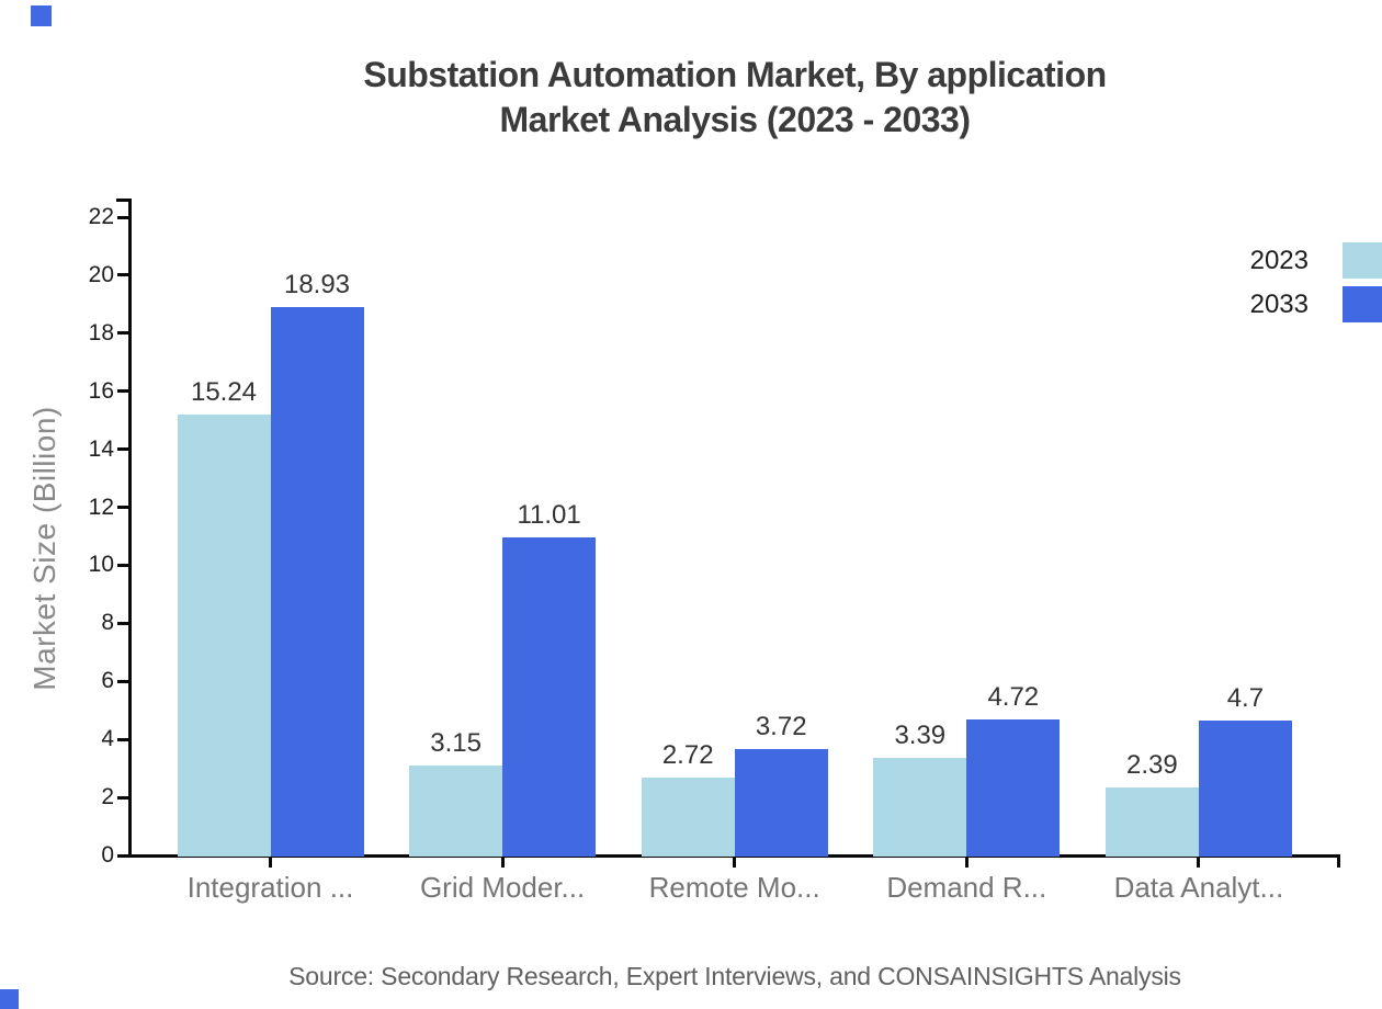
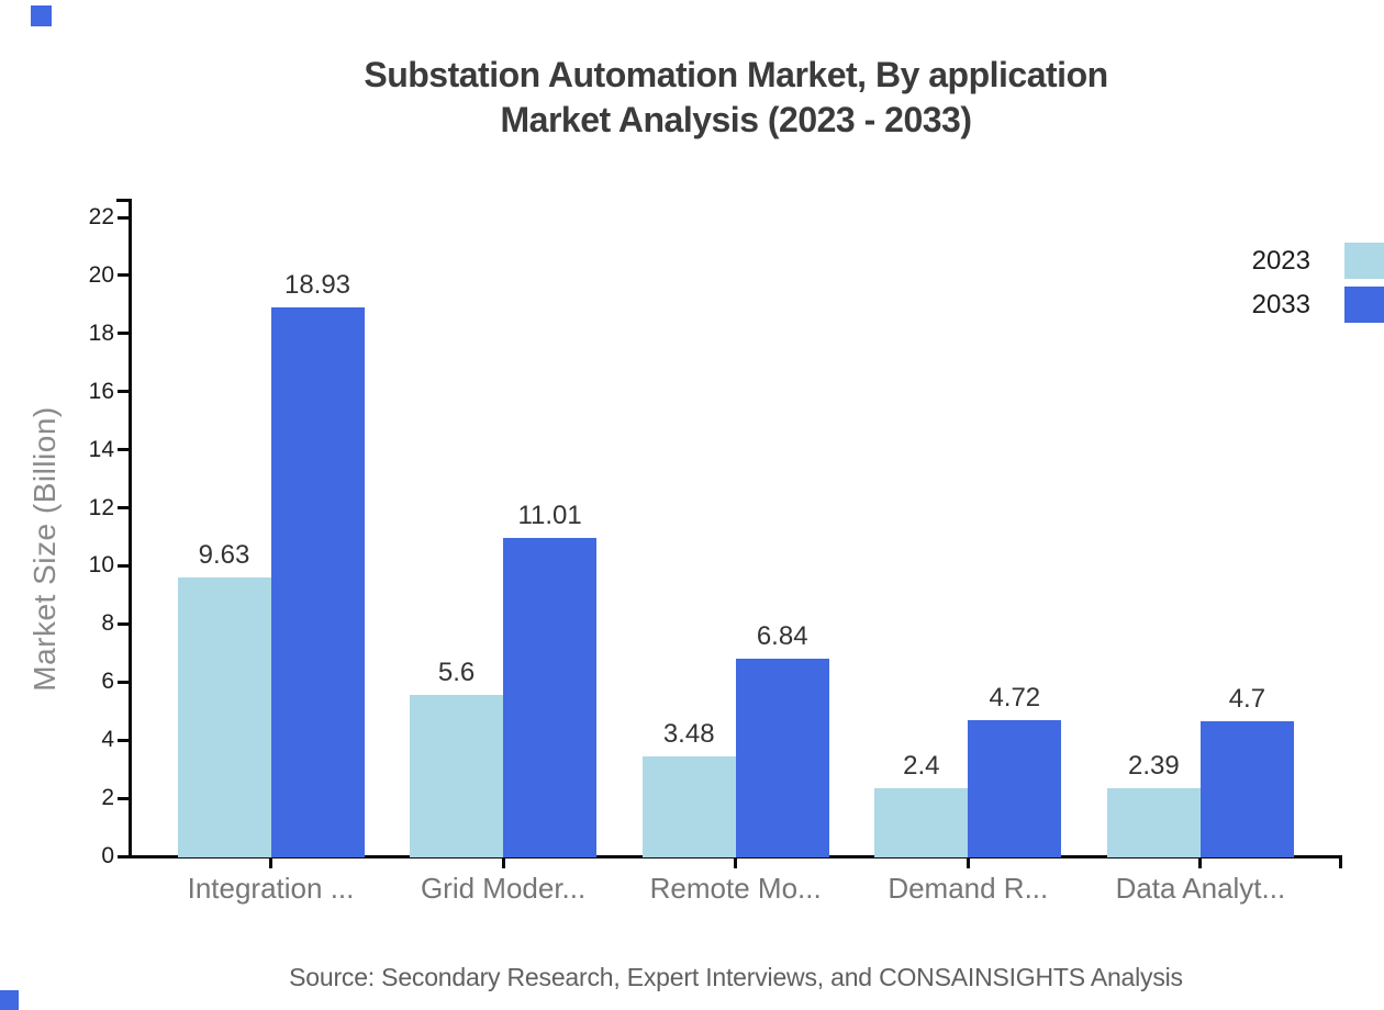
2023/Integration ...: 15.24 -> 9.63
2023/Grid Moder...: 3.15 -> 5.6
2023/Remote Mo...: 2.72 -> 3.48
2033/Remote Mo...: 3.72 -> 6.84
2023/Demand R...: 3.39 -> 2.4
